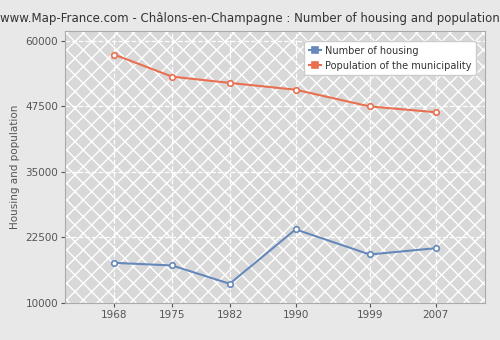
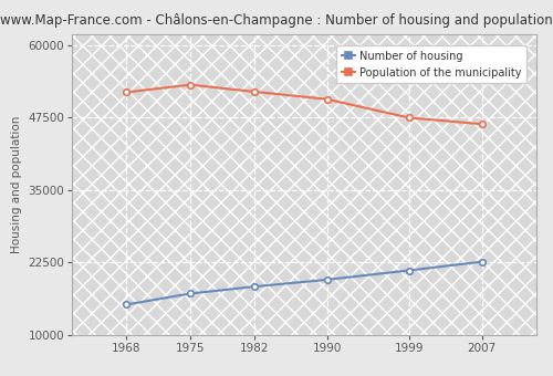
Number of housing/1968: 17600 -> 15200
Population of the municipality/1968: 57400 -> 51900
Number of housing/1982: 13600 -> 18300
Number of housing/1990: 24000 -> 19500
Number of housing/1999: 19200 -> 21100
Number of housing/2007: 20400 -> 22600
